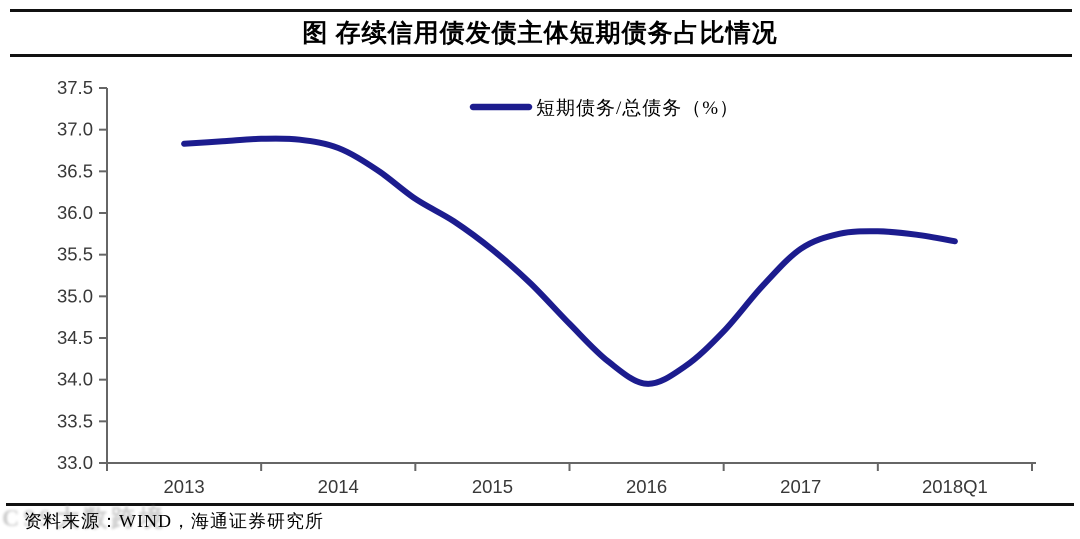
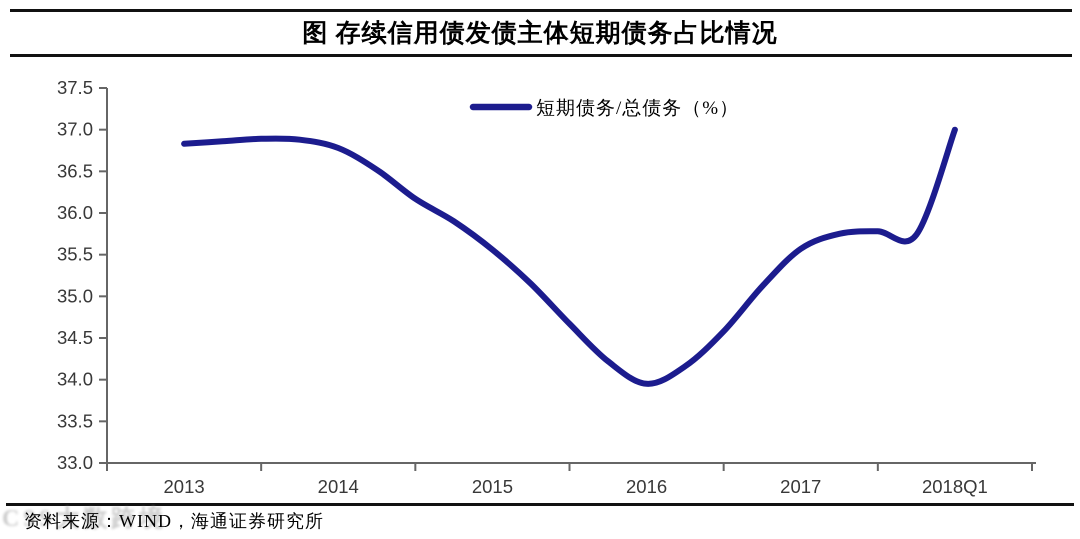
2018Q1: 35.7 -> 37.0
